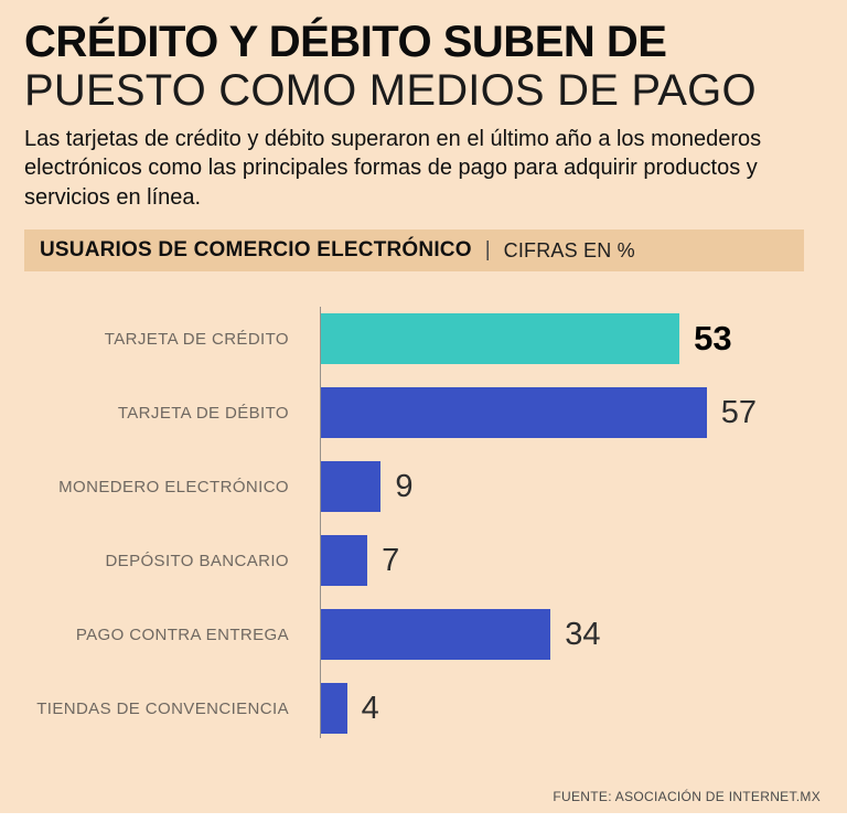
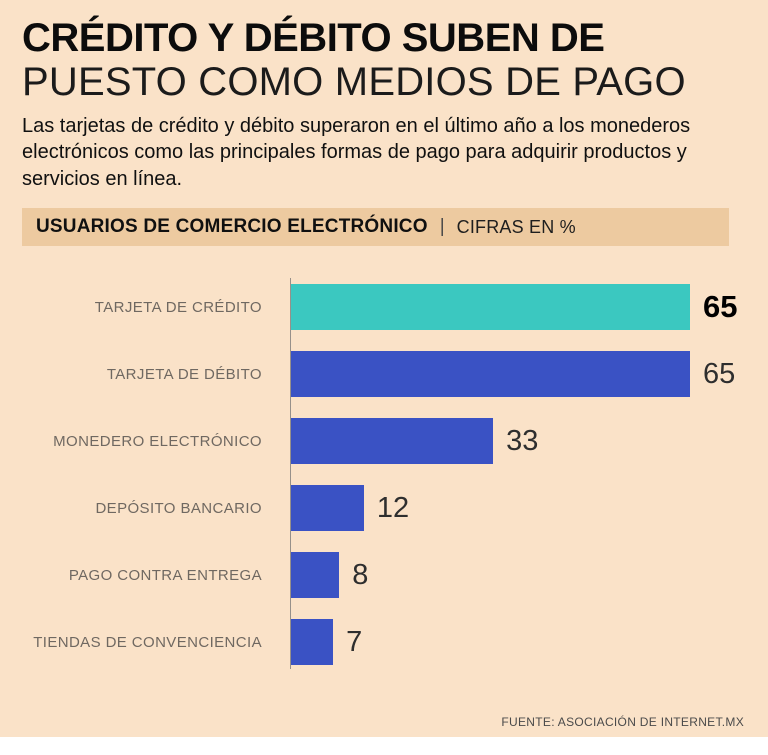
TARJETA DE CRÉDITO: 53 -> 65
TARJETA DE DÉBITO: 57 -> 65
MONEDERO ELECTRÓNICO: 9 -> 33
DEPÓSITO BANCARIO: 7 -> 12
PAGO CONTRA ENTREGA: 34 -> 8
TIENDAS DE CONVENCIENCIA: 4 -> 7
